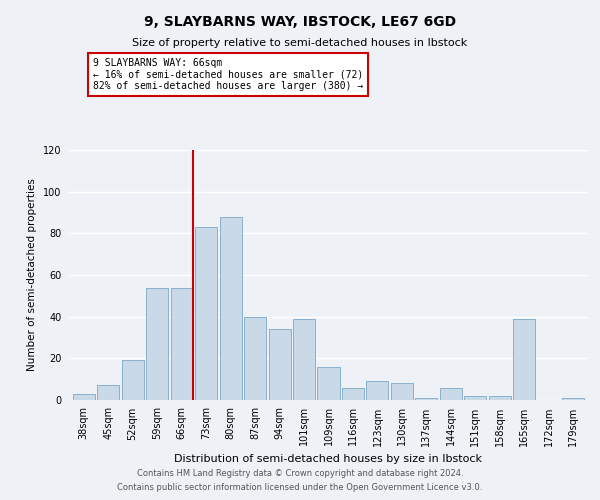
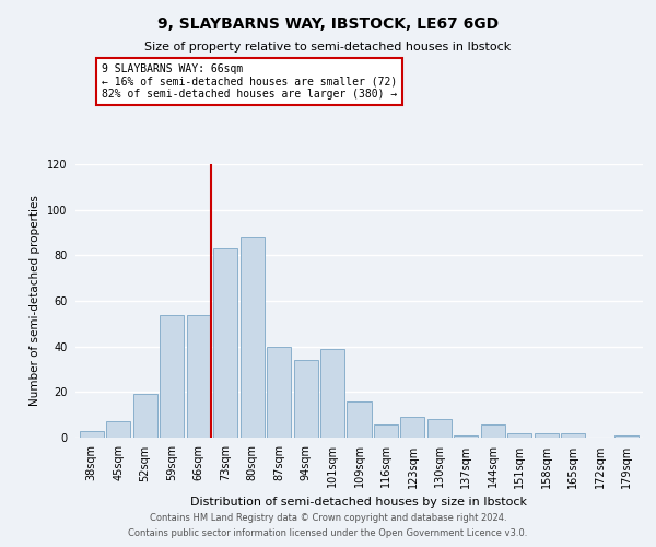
165sqm: 39 -> 2
